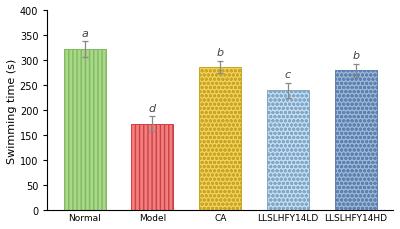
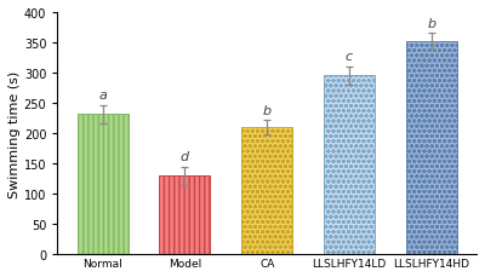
Normal: 322 -> 232
Model: 173 -> 130
CA: 287 -> 210
LLSLHFY14LD: 240 -> 296
LLSLHFY14HD: 280 -> 352
